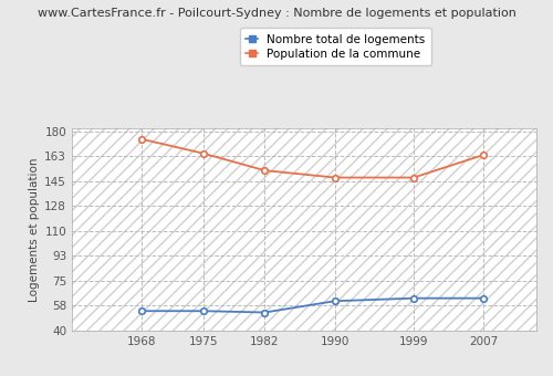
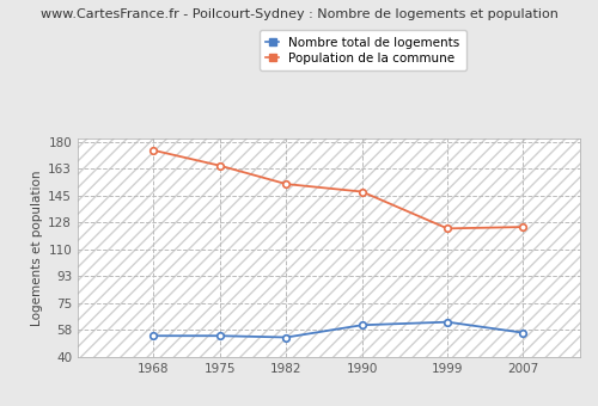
Population de la commune/1999: 148 -> 124
Nombre total de logements/2007: 63 -> 56
Population de la commune/2007: 164 -> 125
